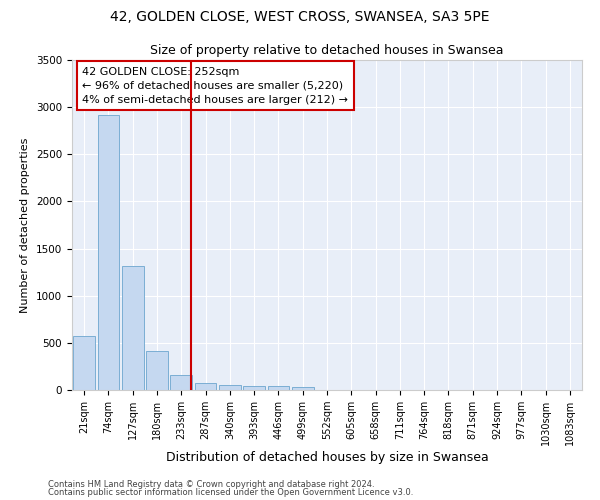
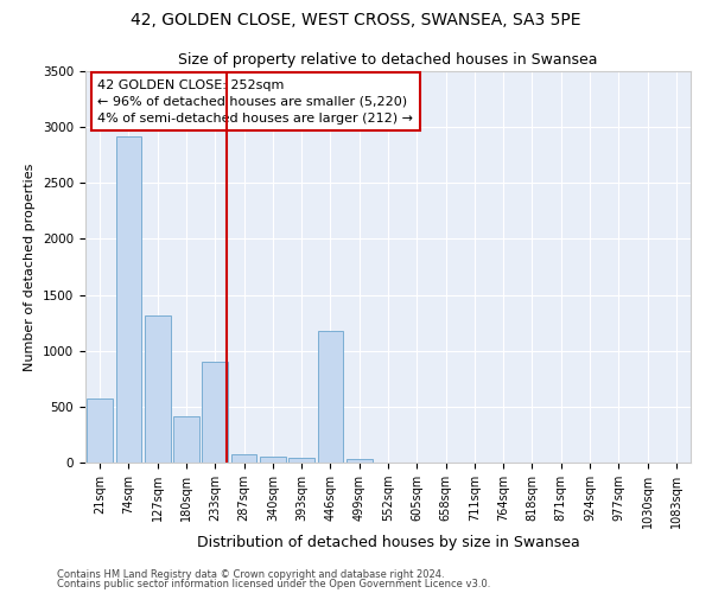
233sqm: 160 -> 900
446sqm: 40 -> 1180
